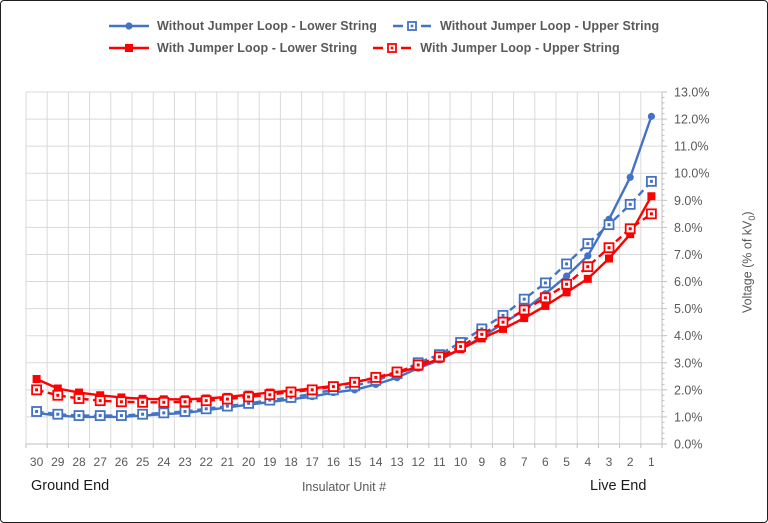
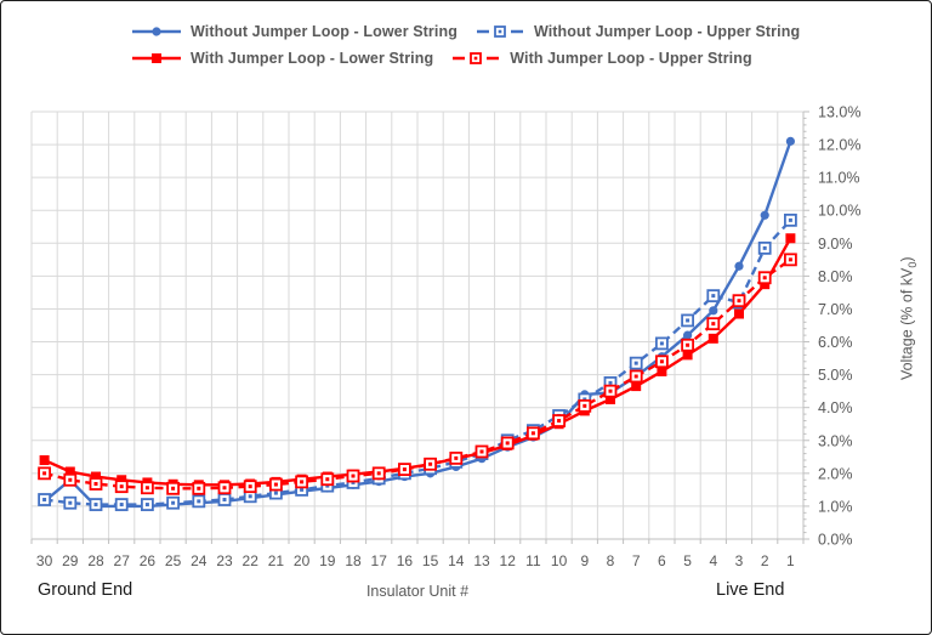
Without Jumper Loop - Lower String/29: 1.1% -> 1.8%
Without Jumper Loop - Lower String/9: 4.0% -> 4.4%
Without Jumper Loop - Upper String/3: 8.1% -> 7.2%
